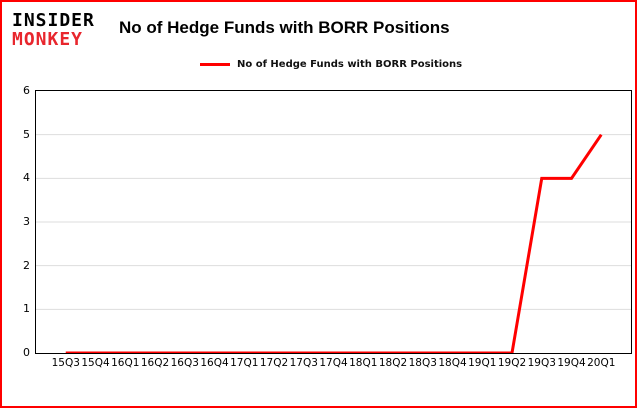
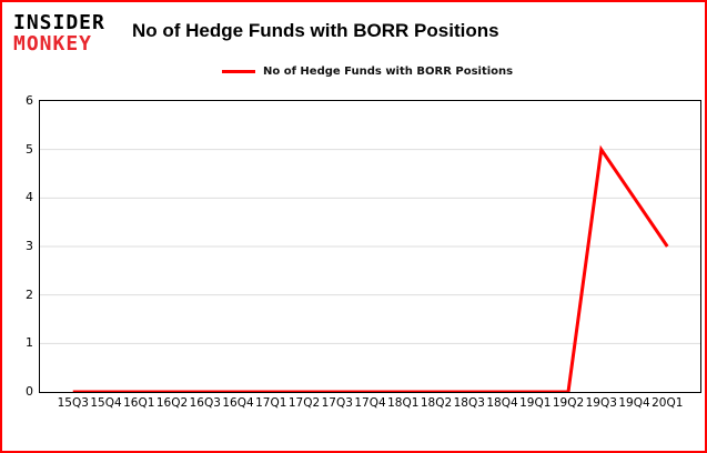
19Q3: 4 -> 5
20Q1: 5 -> 3
